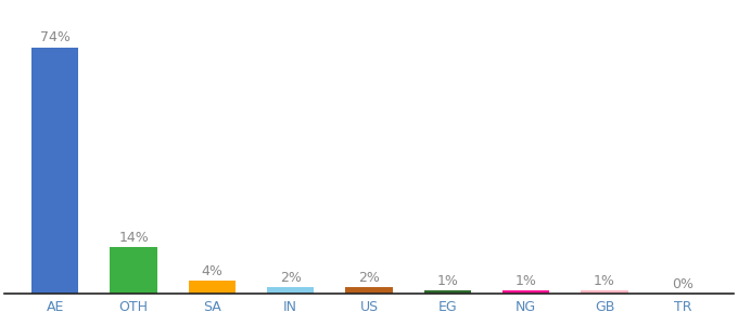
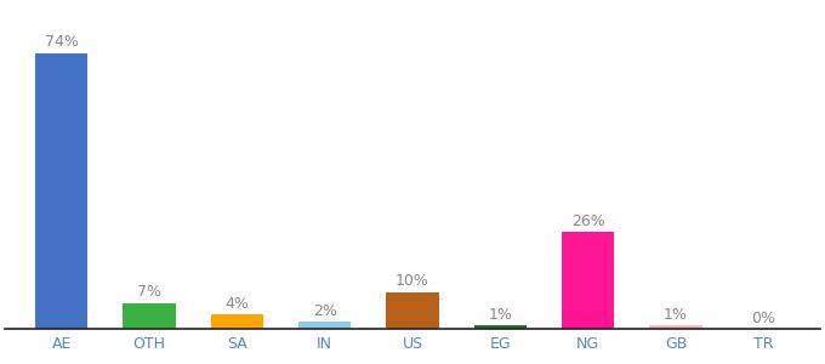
OTH: 14% -> 7%
US: 2% -> 10%
NG: 1% -> 26%
